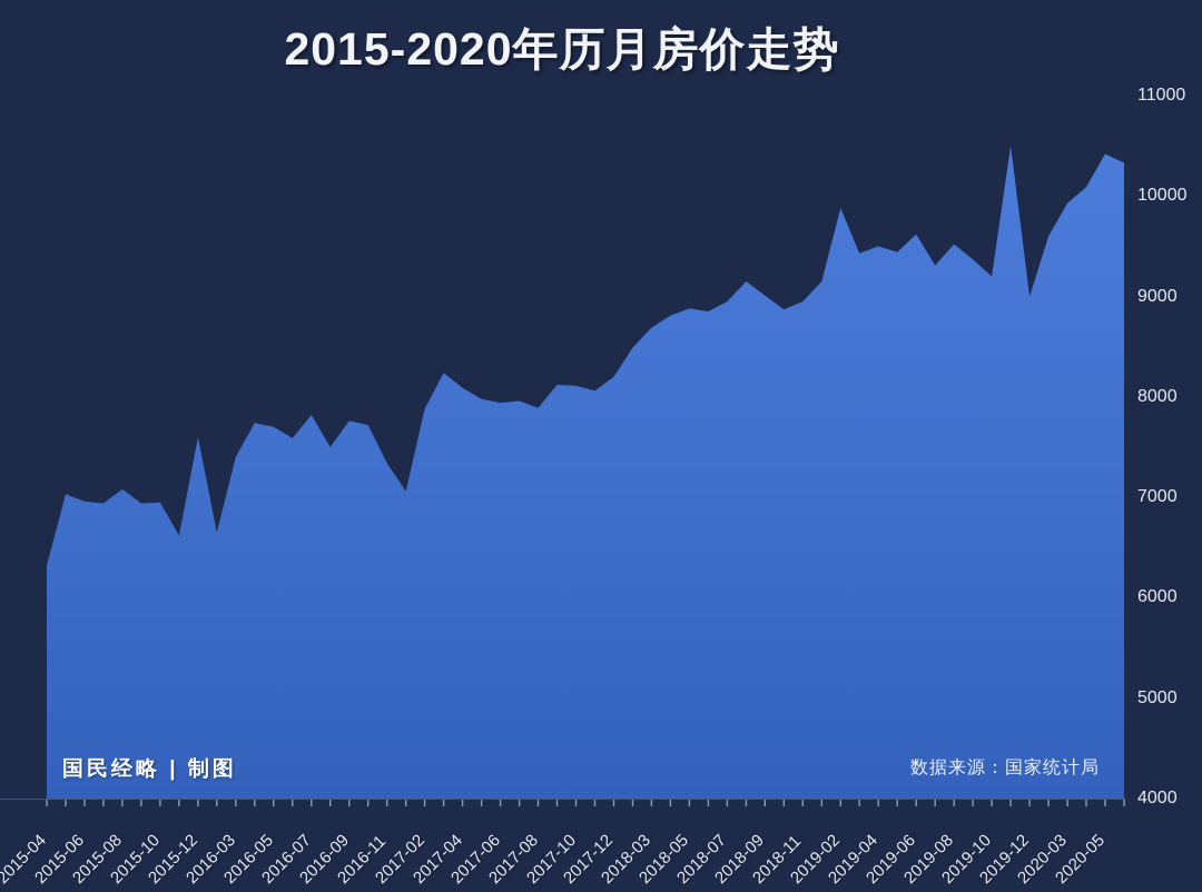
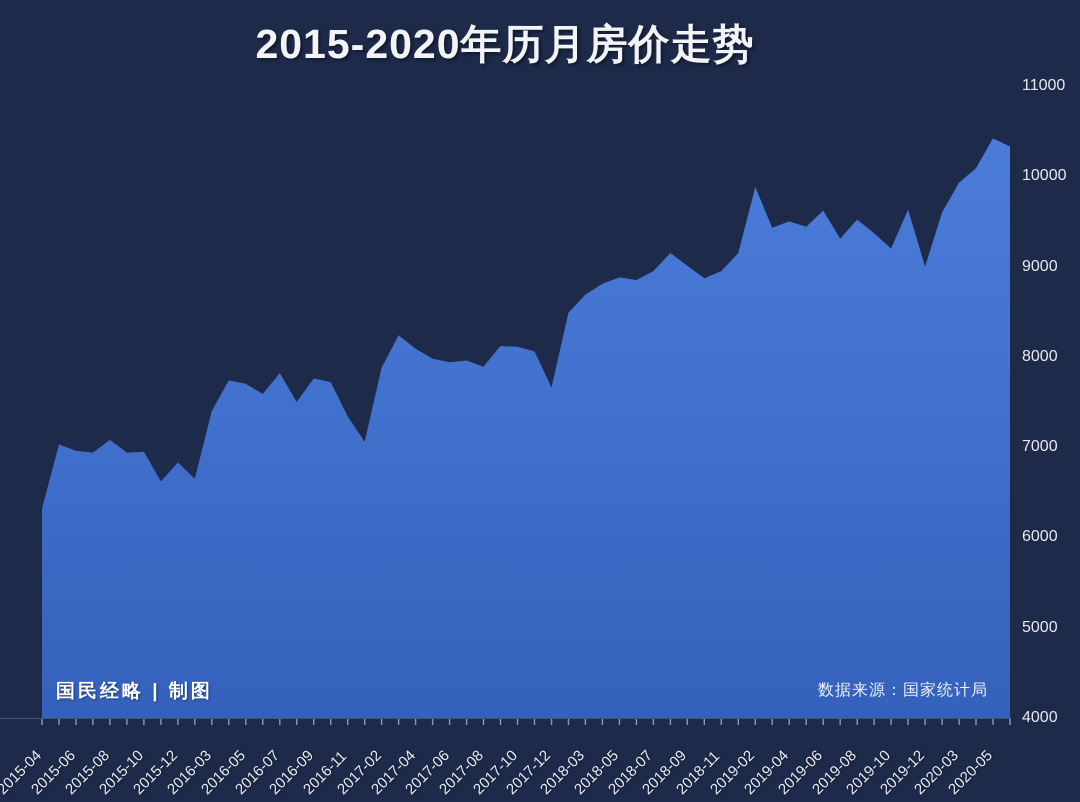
2015-12: 7600 -> 6800
2018-03: 8200 -> 7700
2020-03: 10500 -> 9600
